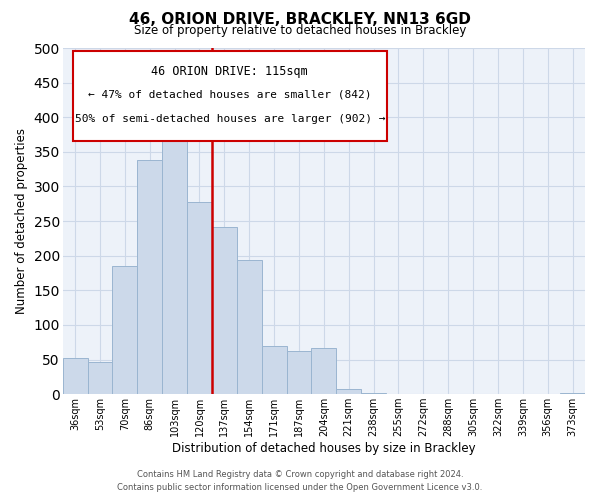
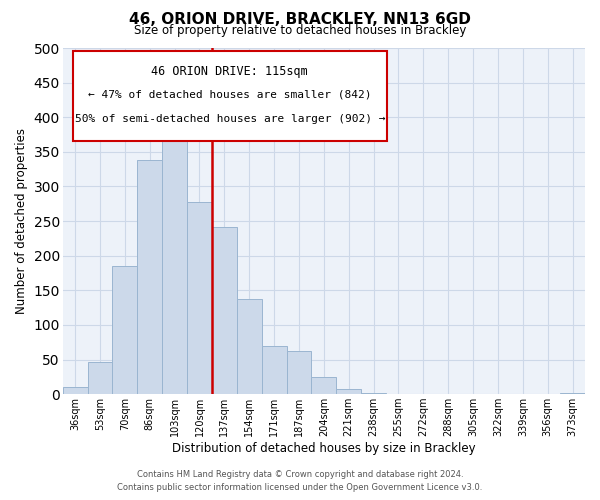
36sqm: 52 -> 10
154sqm: 194 -> 137
204sqm: 66 -> 25
